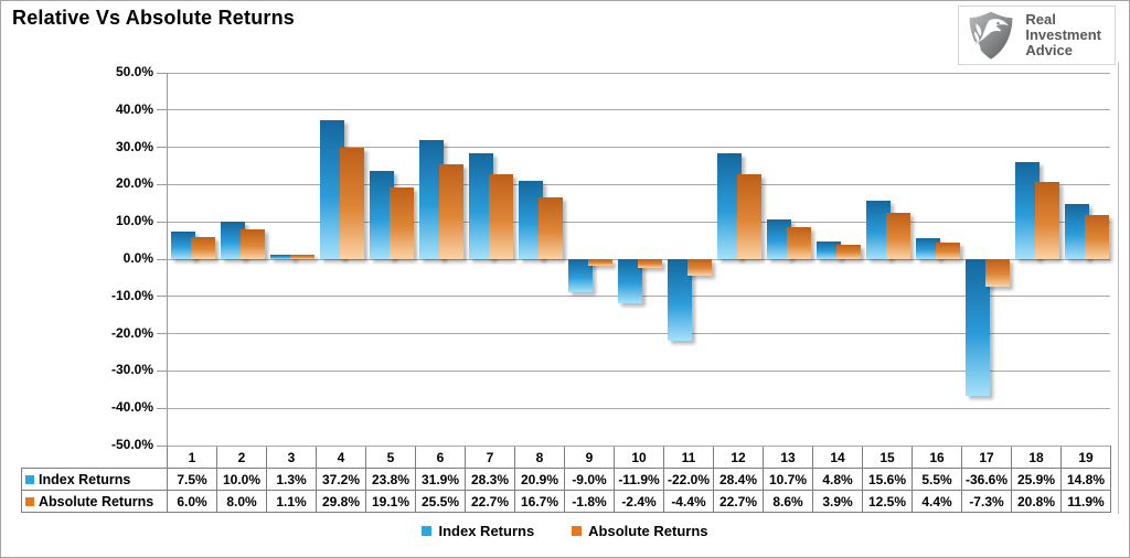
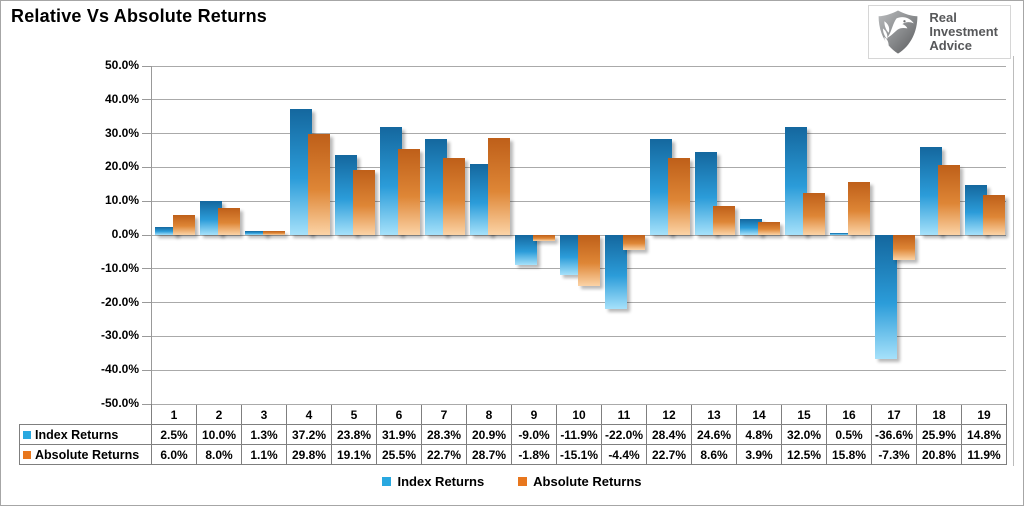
Index Returns/1: 7.5% -> 2.5%
Absolute Returns/8: 16.7% -> 28.7%
Absolute Returns/10: -2.4% -> -15.1%
Index Returns/13: 10.7% -> 24.6%
Index Returns/15: 15.6% -> 32.0%
Index Returns/16: 5.5% -> 0.5%
Absolute Returns/16: 4.4% -> 15.8%
